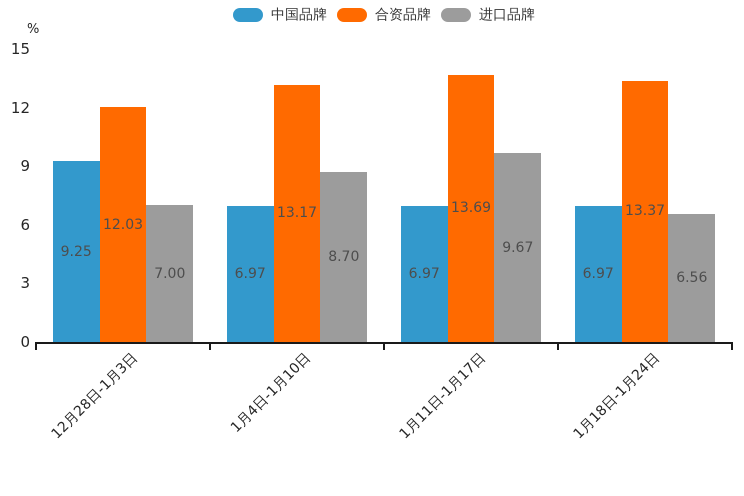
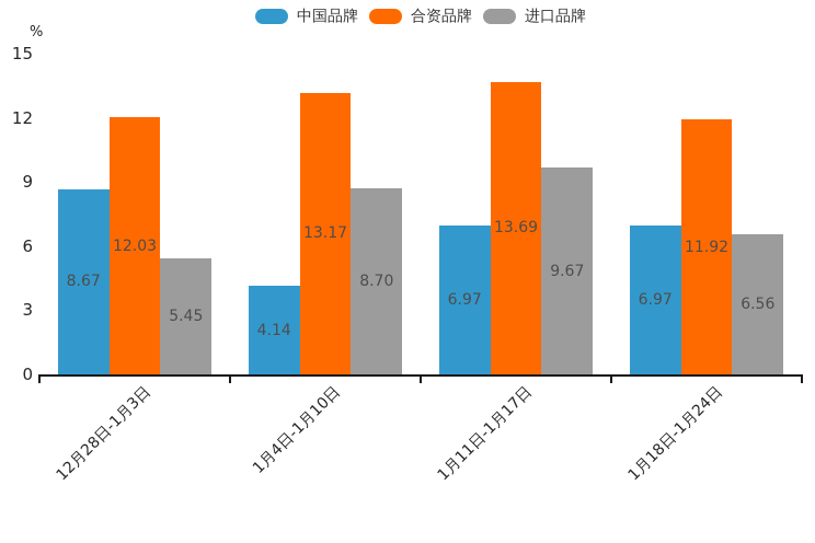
中国品牌/12月28日-1月3日: 9.25 -> 8.67
进口品牌/12月28日-1月3日: 7.00 -> 5.45
中国品牌/1月4日-1月10日: 6.97 -> 4.14
合资品牌/1月18日-1月24日: 13.37 -> 11.92
